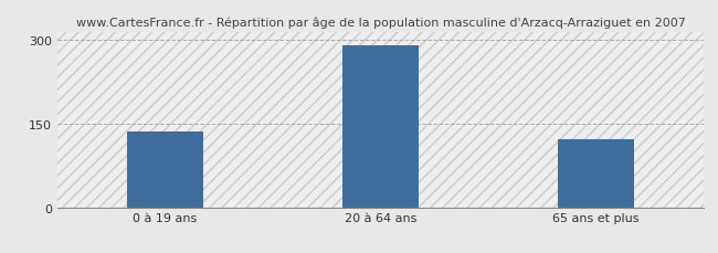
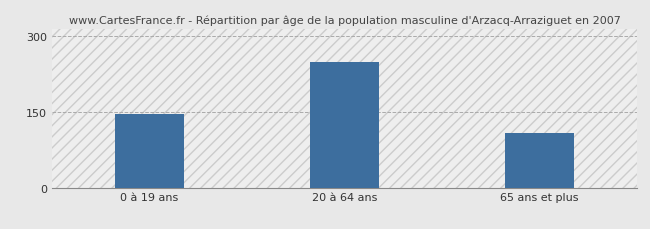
0 à 19 ans: 136 -> 146
20 à 64 ans: 290 -> 250
65 ans et plus: 122 -> 108
